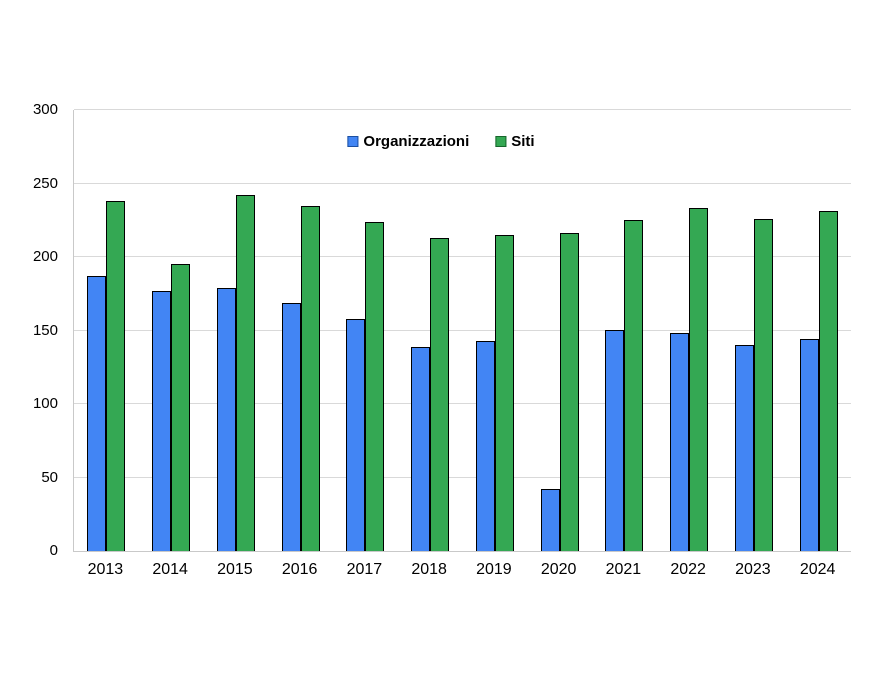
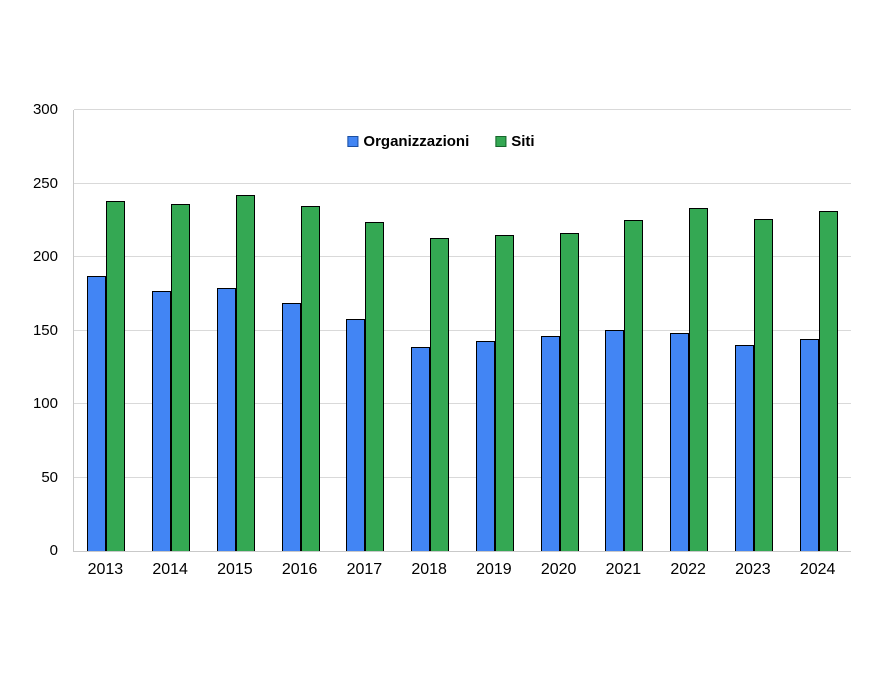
Siti/2014: 195 -> 236
Organizzazioni/2020: 42 -> 146
